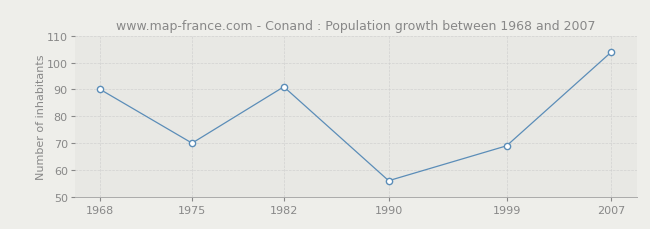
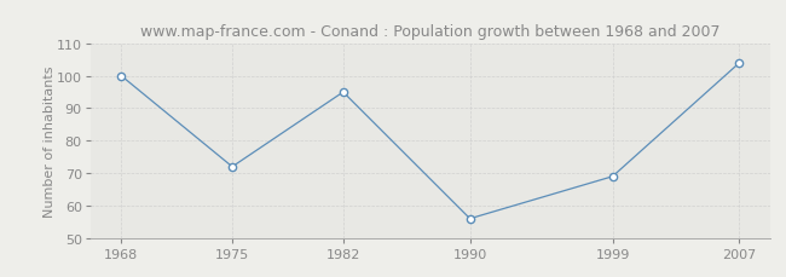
1968: 90 -> 100
1975: 70 -> 72
1982: 91 -> 95
